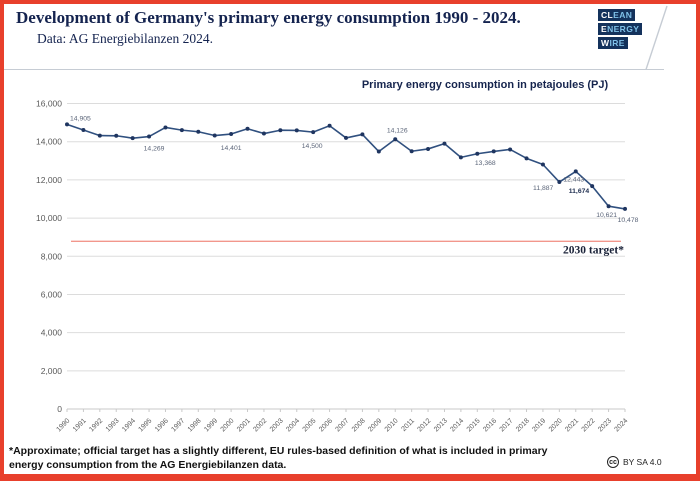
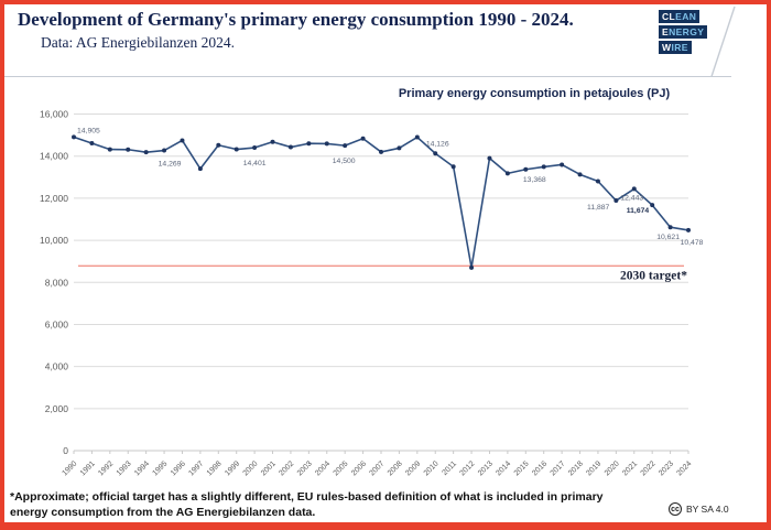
1997: 14600 -> 13400
2009: 13500 -> 14900
2012: 13600 -> 8700
